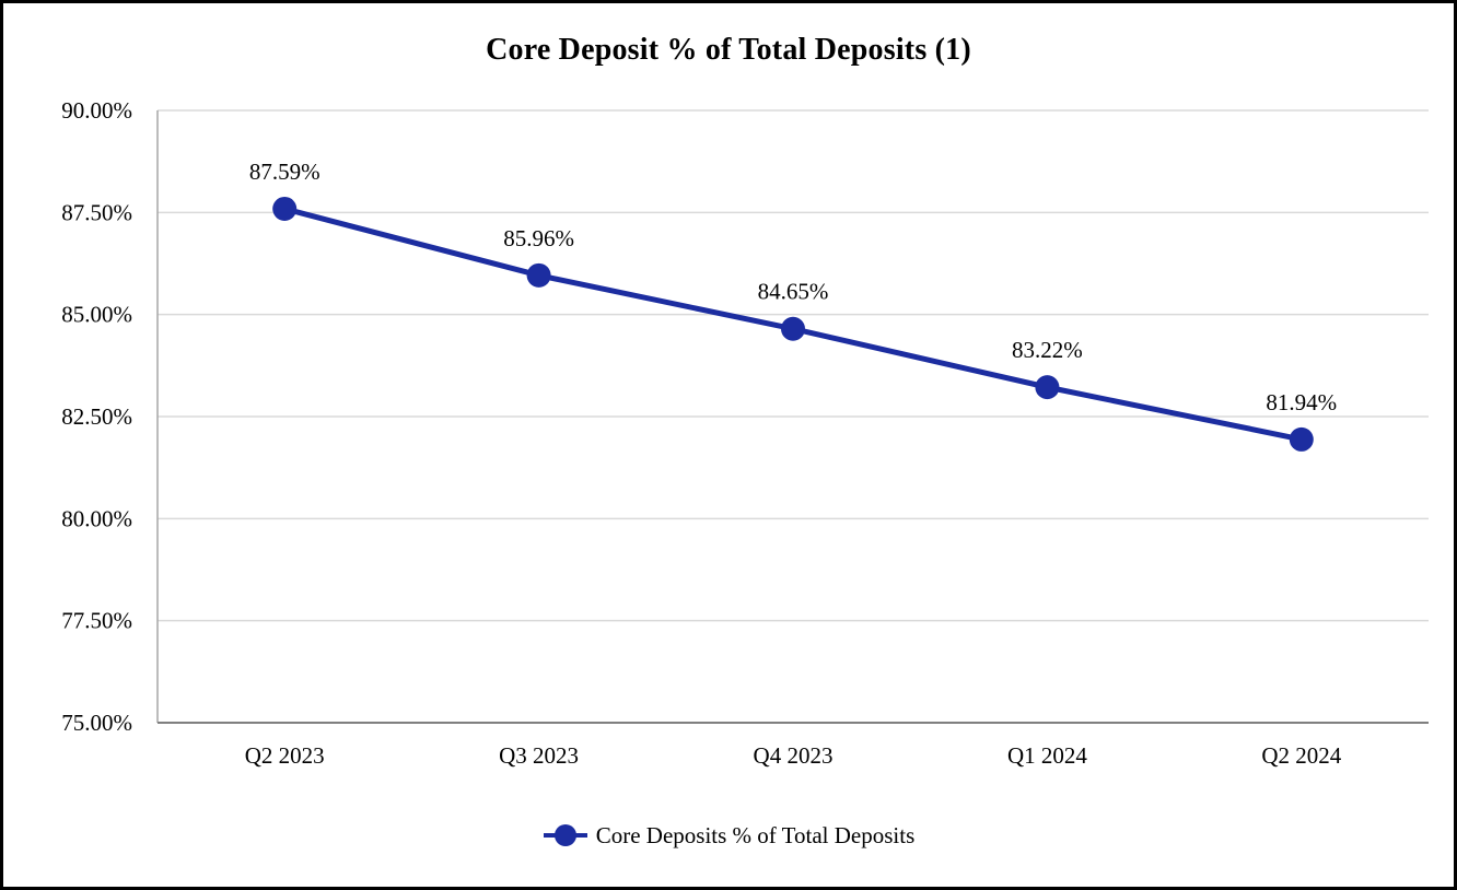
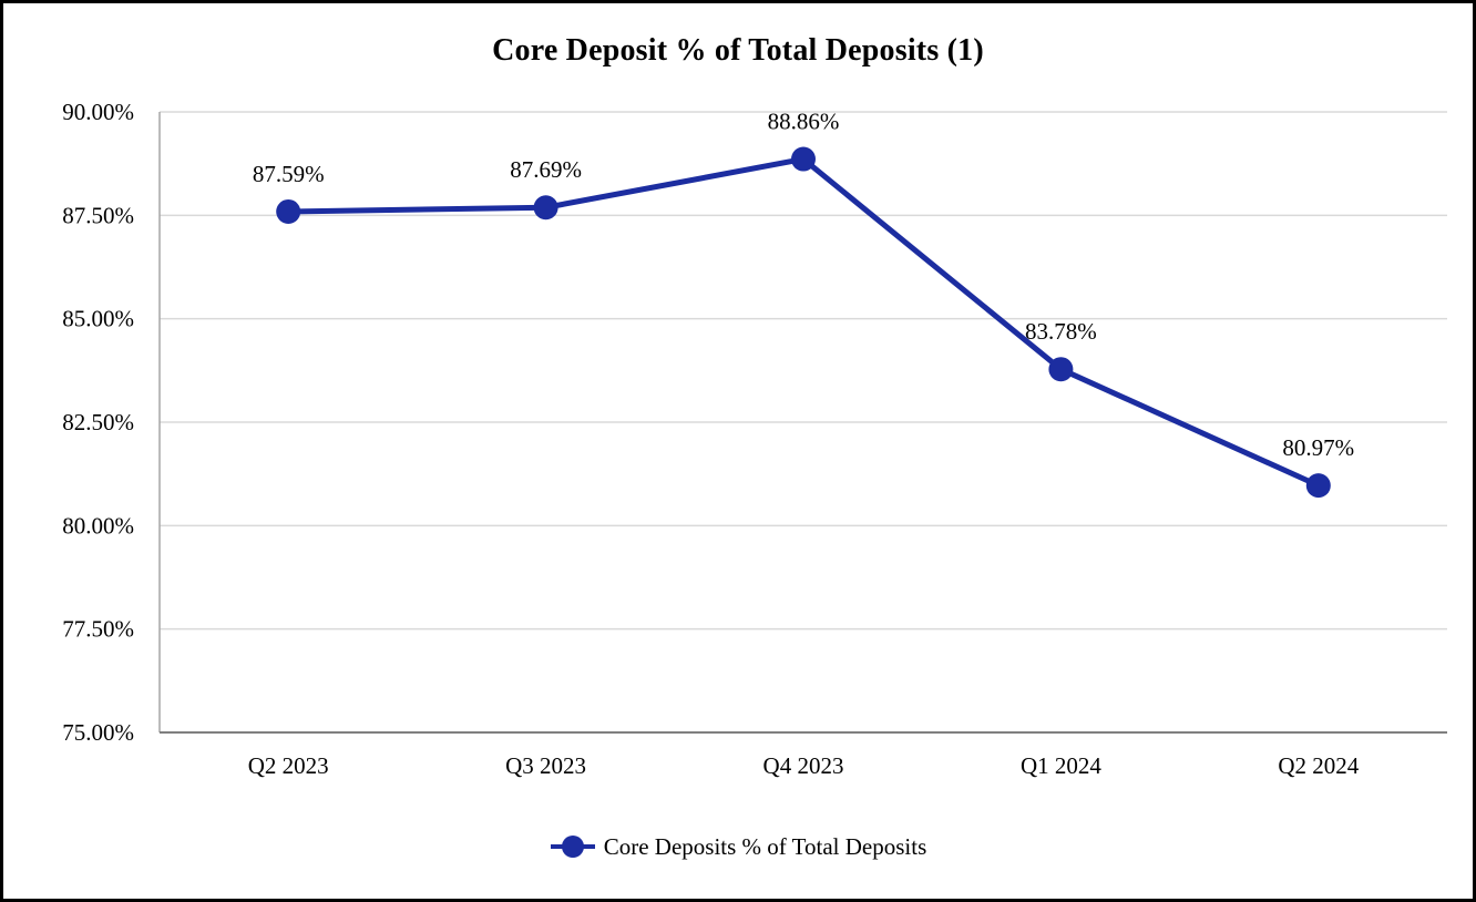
Q3 2023: 85.96% -> 87.69%
Q4 2023: 84.65% -> 88.86%
Q1 2024: 83.22% -> 83.78%
Q2 2024: 81.94% -> 80.97%
